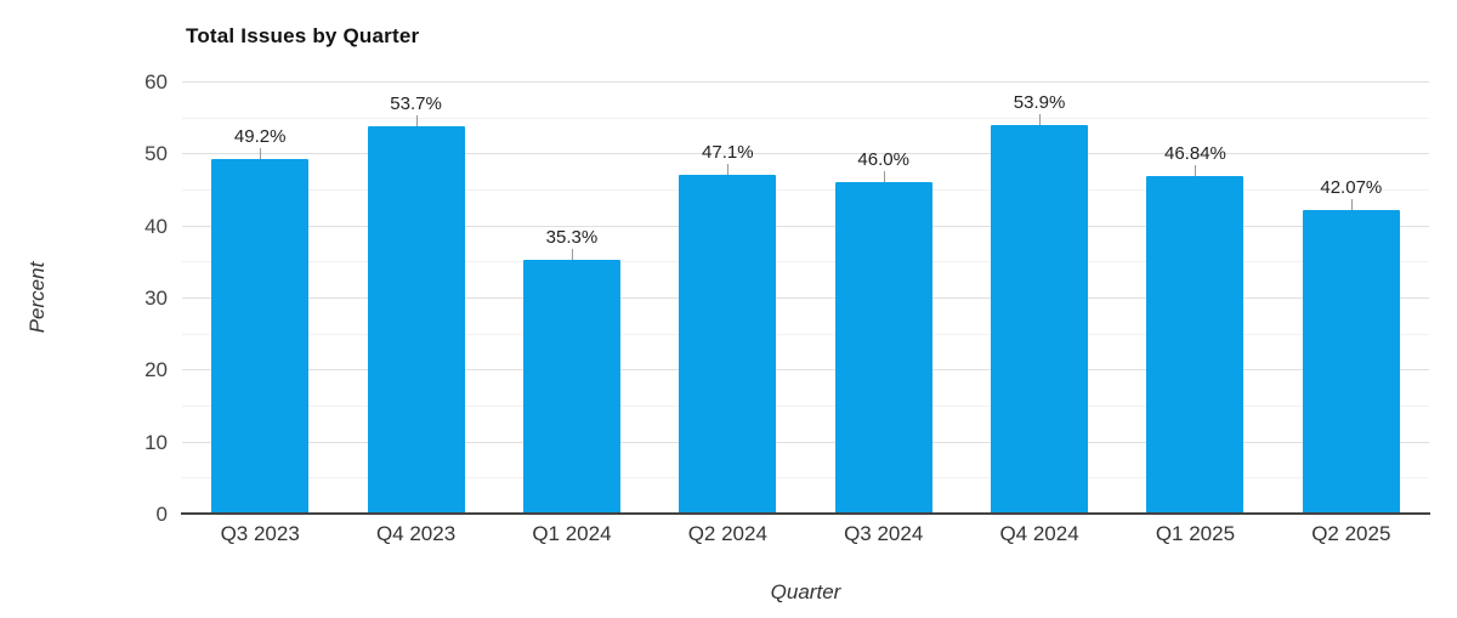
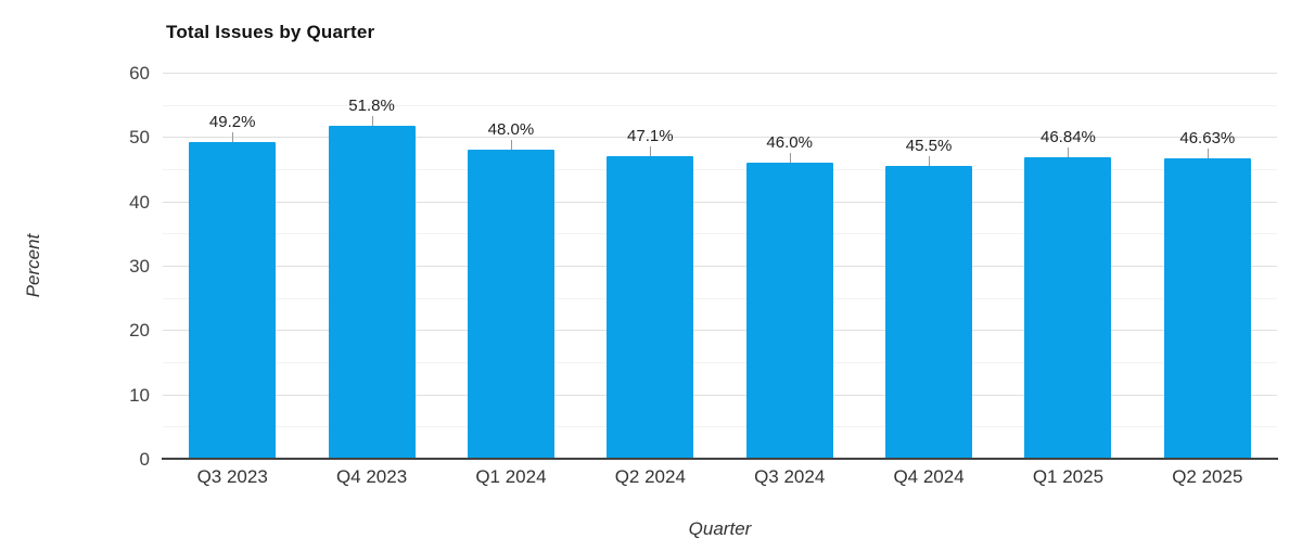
Q4 2023: 53.7% -> 51.8%
Q1 2024: 35.3% -> 48.0%
Q4 2024: 53.9% -> 45.5%
Q2 2025: 42.07% -> 46.63%
